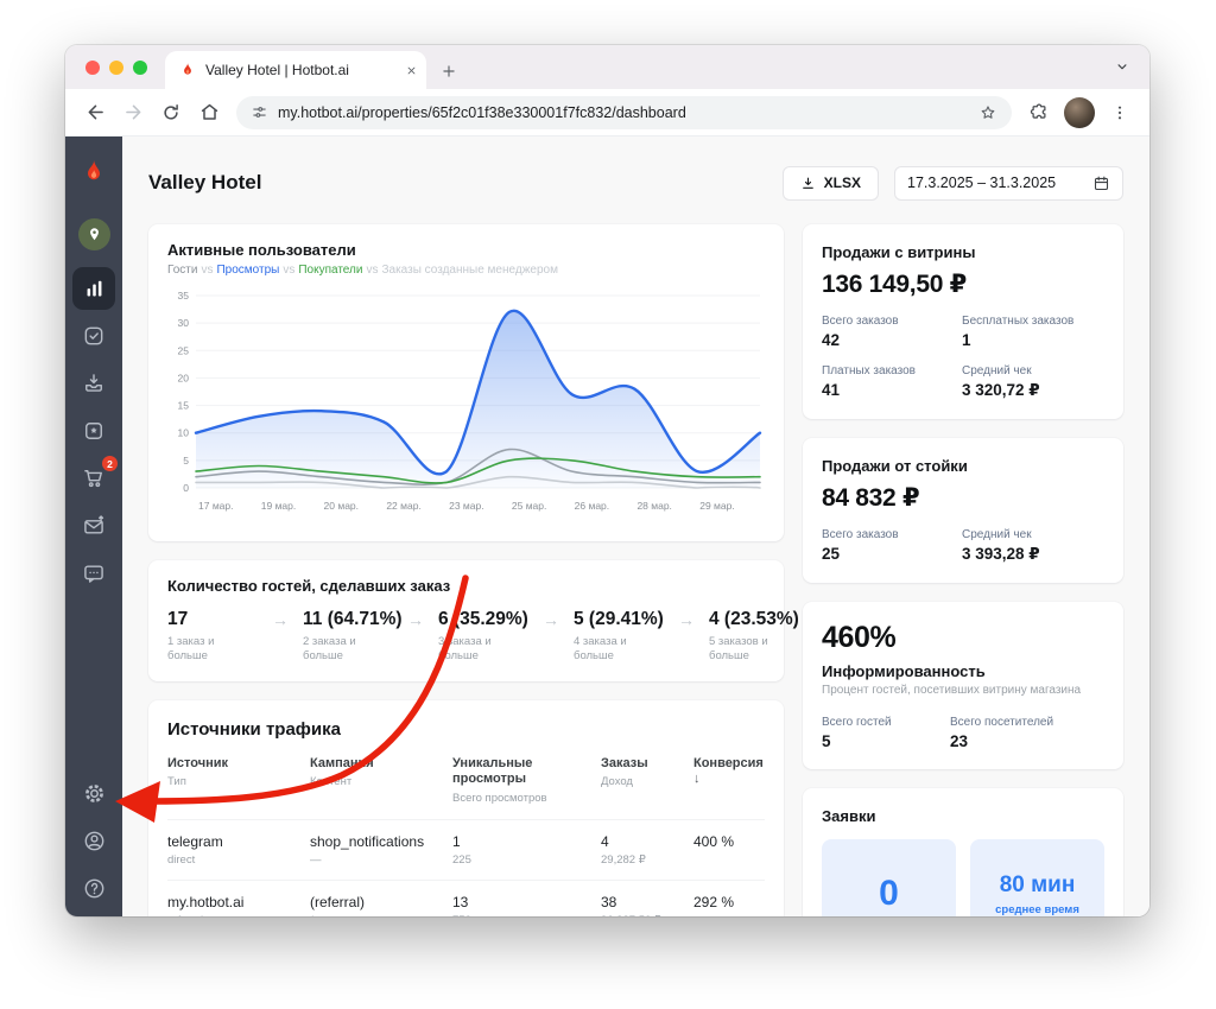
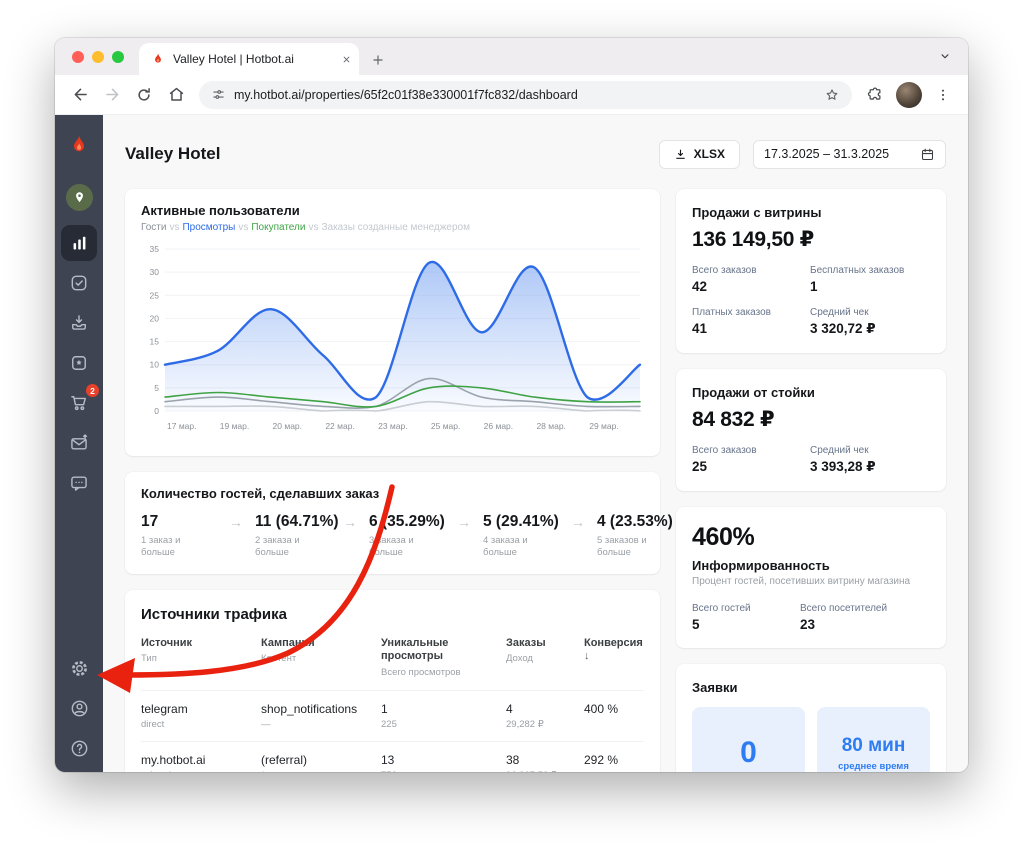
Просмотры/20 мар.: 14 -> 22
Просмотры/28 мар.: 18 -> 31
